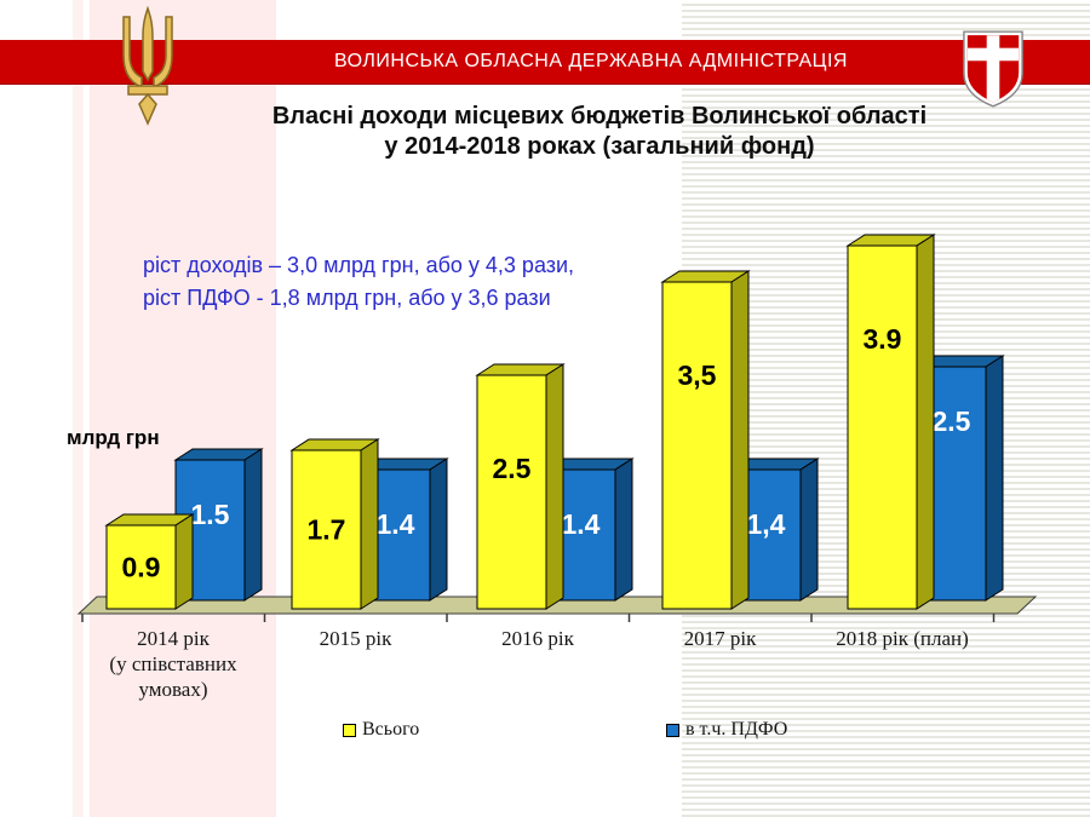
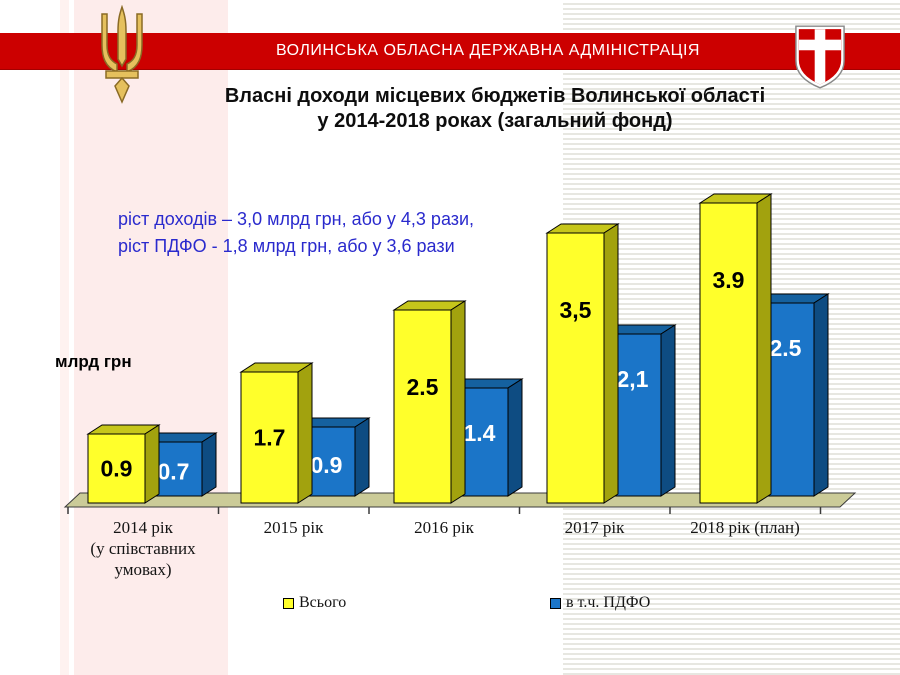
в т.ч. ПДФО/2014 рік (у співставних умовах): 1.5 -> 0.7
в т.ч. ПДФО/2015 рік: 1.4 -> 0.9
в т.ч. ПДФО/2017 рік: 1,4 -> 2,1
